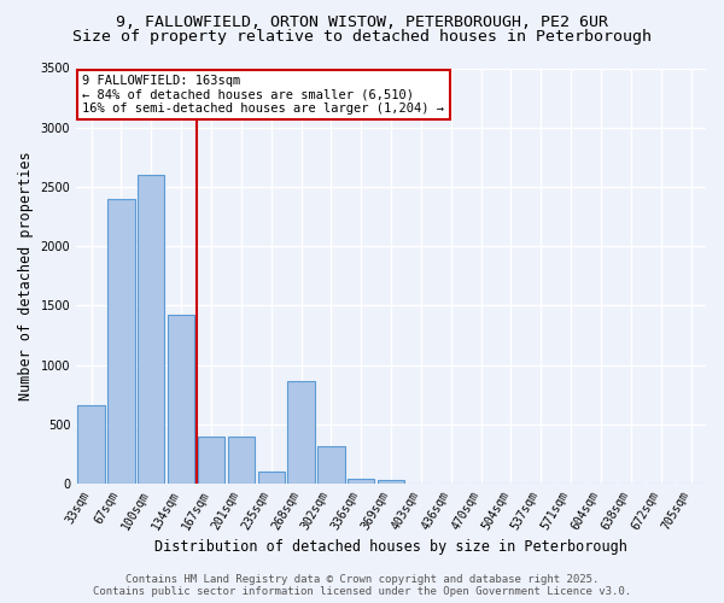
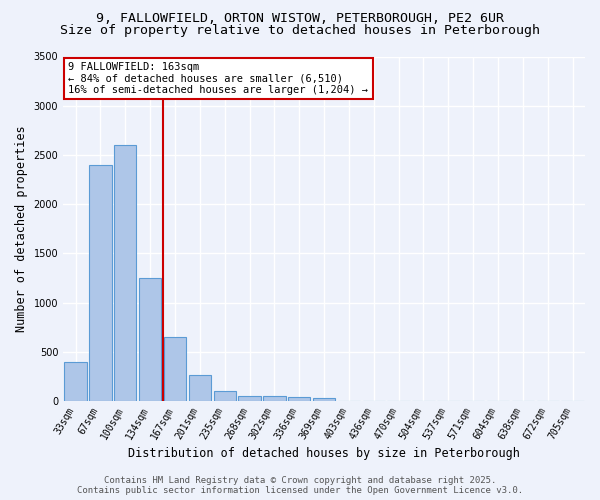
33sqm: 660 -> 400
134sqm: 1420 -> 1250
167sqm: 400 -> 650
201sqm: 400 -> 260
268sqm: 860 -> 60
302sqm: 320 -> 60
